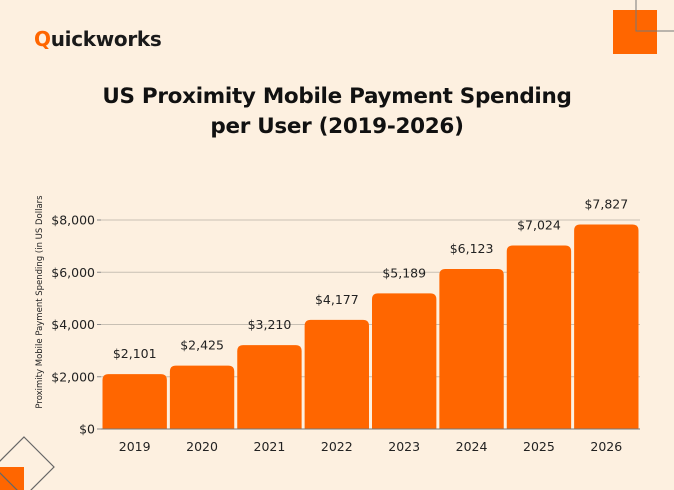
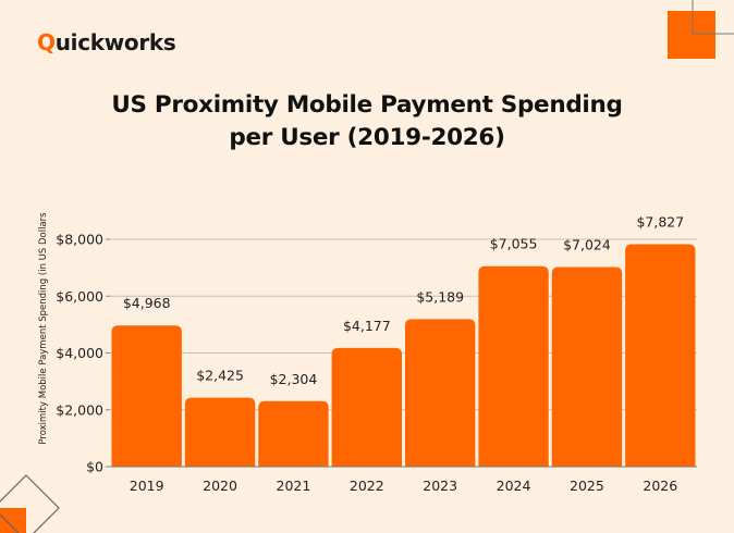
2019: $2,101 -> $4,968
2021: $3,210 -> $2,304
2024: $6,123 -> $7,055
